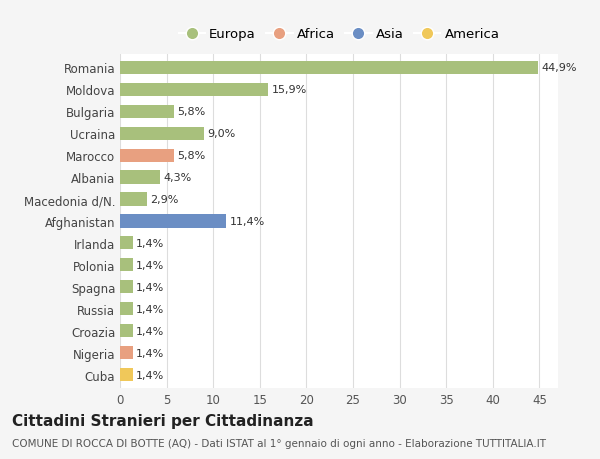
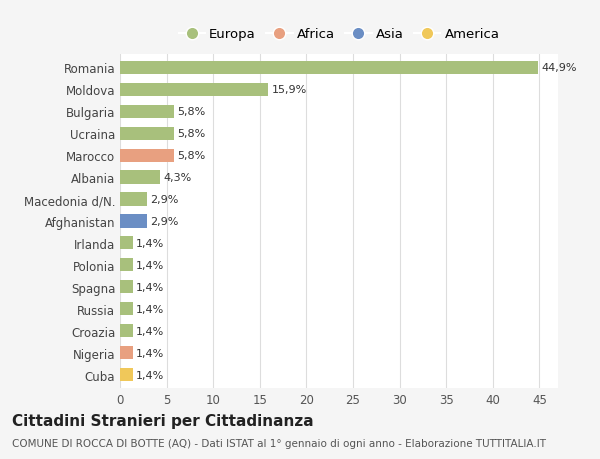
Ucraina: 9,0% -> 5,8%
Afghanistan: 11,4% -> 2,9%
